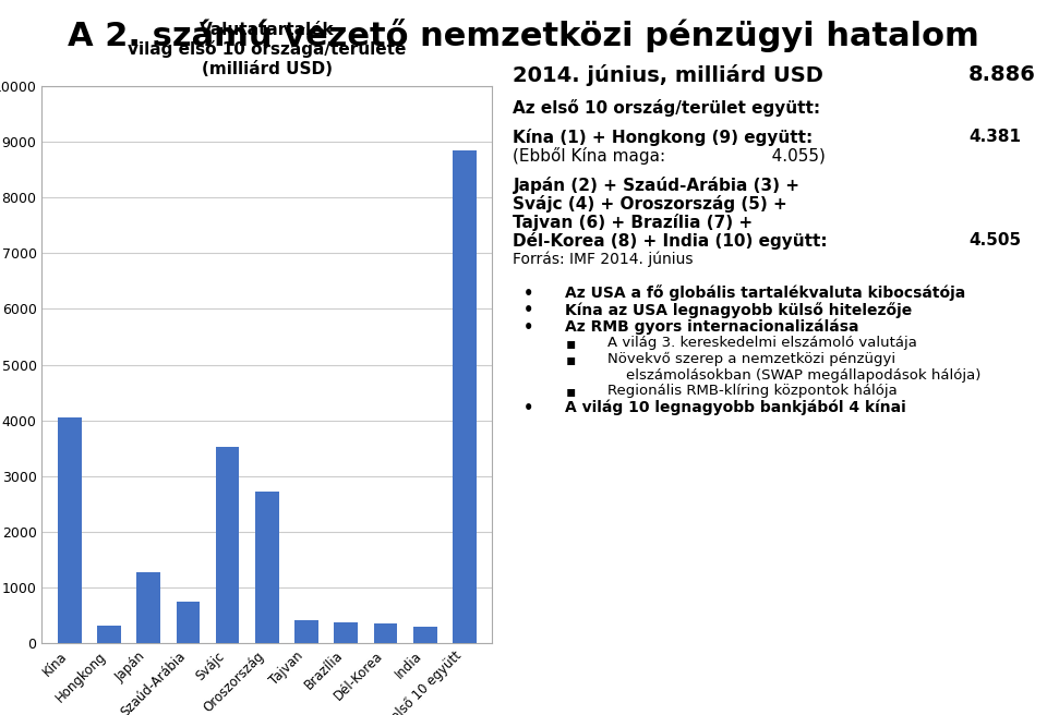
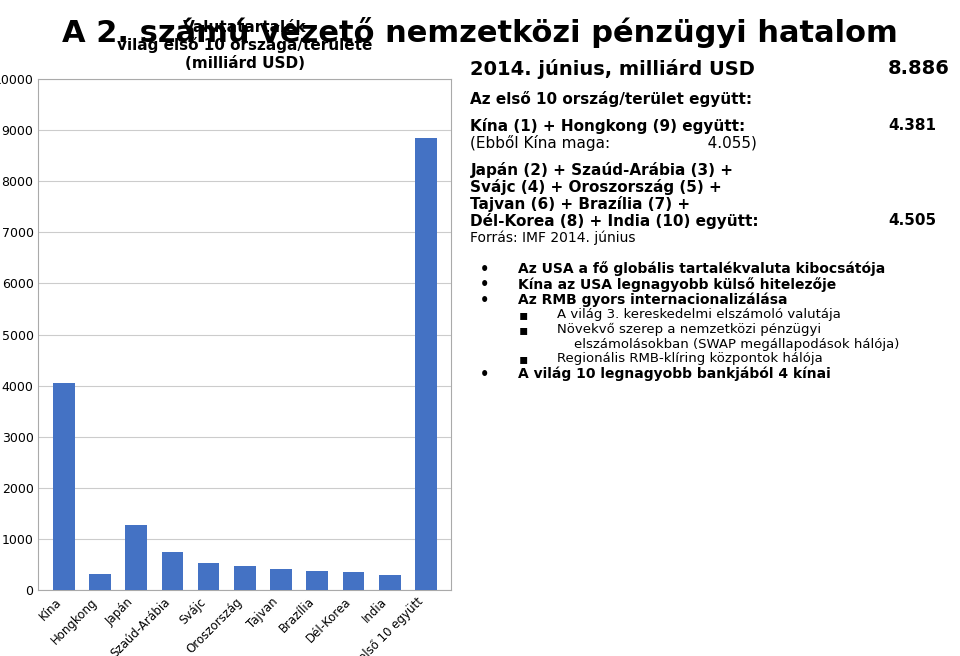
Svájc: 3520 -> 530
Oroszország: 2720 -> 470
